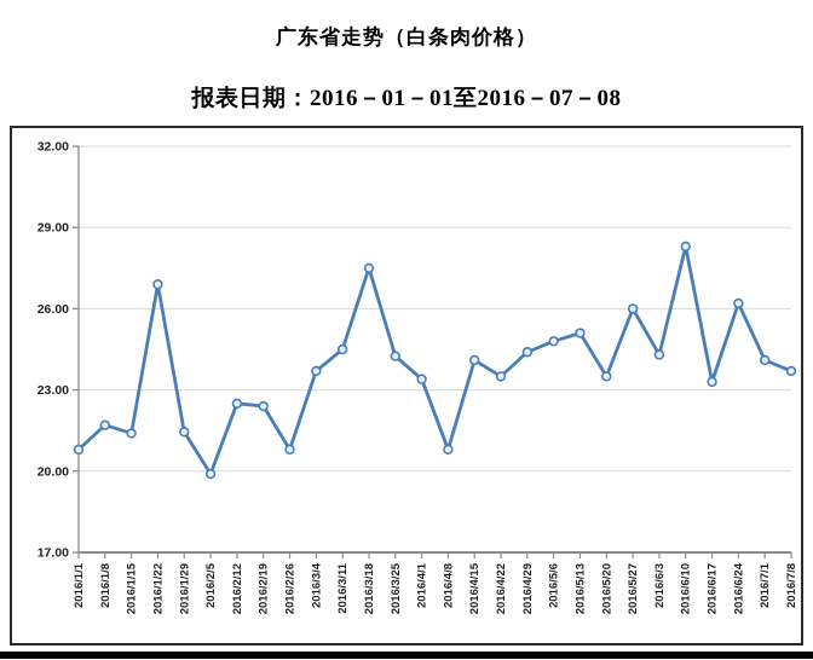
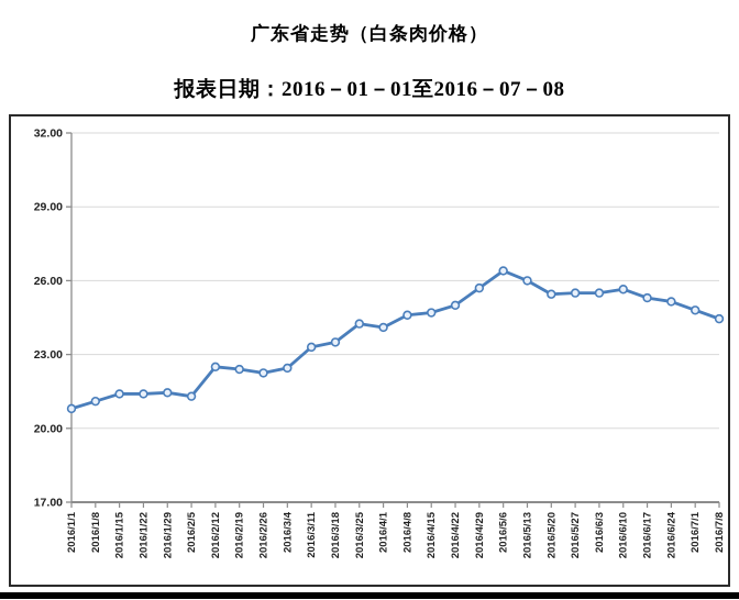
2016/1/8: 21.7 -> 21.1
2016/1/22: 26.9 -> 21.4
2016/2/5: 19.9 -> 21.3
2016/2/26: 20.8 -> 22.2
2016/3/4: 23.7 -> 22.4
2016/3/11: 24.5 -> 23.3
2016/3/18: 27.5 -> 23.5
2016/4/1: 23.4 -> 24.1
2016/4/8: 20.8 -> 24.6
2016/4/15: 24.1 -> 24.7
2016/4/22: 23.5 -> 25.0
2016/4/29: 24.4 -> 25.7
2016/5/6: 24.8 -> 26.4
2016/5/13: 25.1 -> 26.0
2016/5/20: 23.5 -> 25.4
2016/5/27: 26.0 -> 25.5
2016/6/3: 24.3 -> 25.5
2016/6/10: 28.3 -> 25.6
2016/6/17: 23.3 -> 25.3
2016/6/24: 26.2 -> 25.1
2016/7/1: 24.1 -> 24.8
2016/7/8: 23.7 -> 24.4
